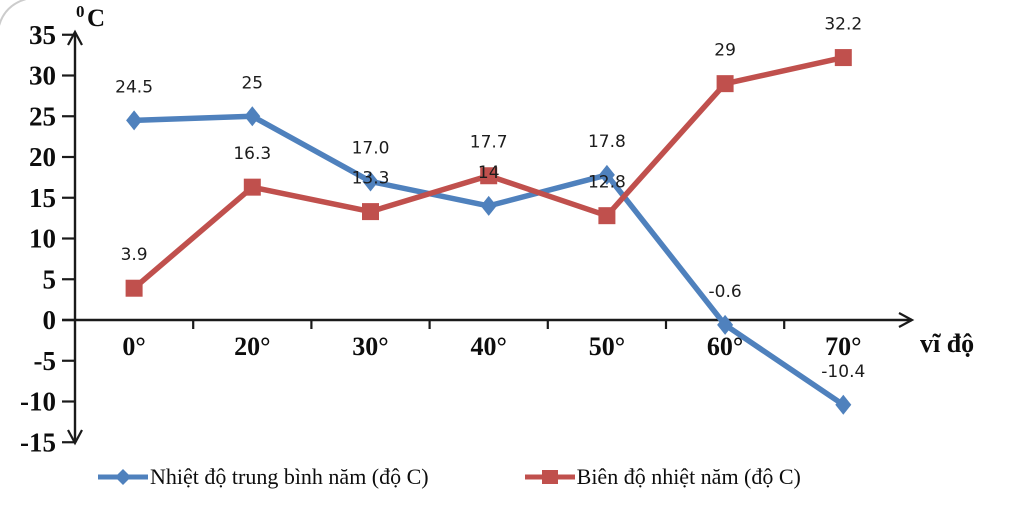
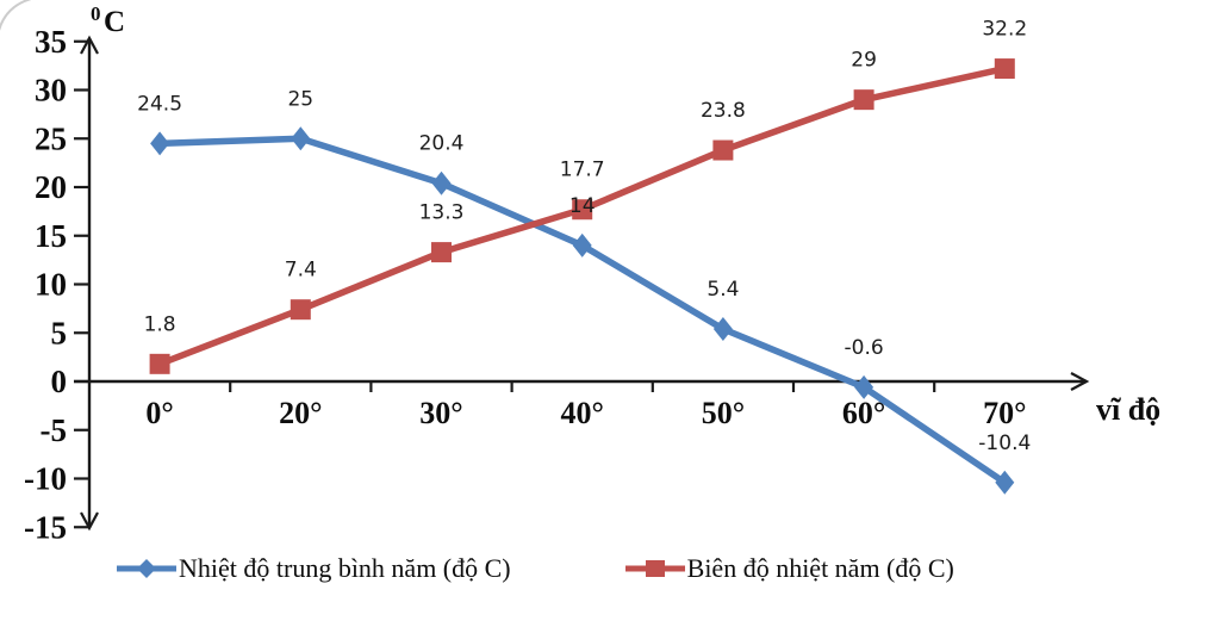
Biên độ nhiệt năm (độ C)/0°: 3.9 -> 1.8
Biên độ nhiệt năm (độ C)/20°: 16.3 -> 7.4
Nhiệt độ trung bình năm (độ C)/30°: 17.0 -> 20.4
Nhiệt độ trung bình năm (độ C)/50°: 17.8 -> 5.4
Biên độ nhiệt năm (độ C)/50°: 12.8 -> 23.8
